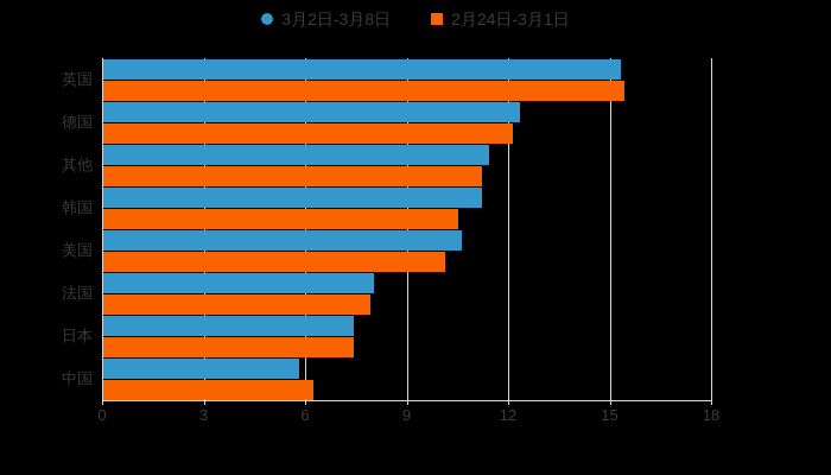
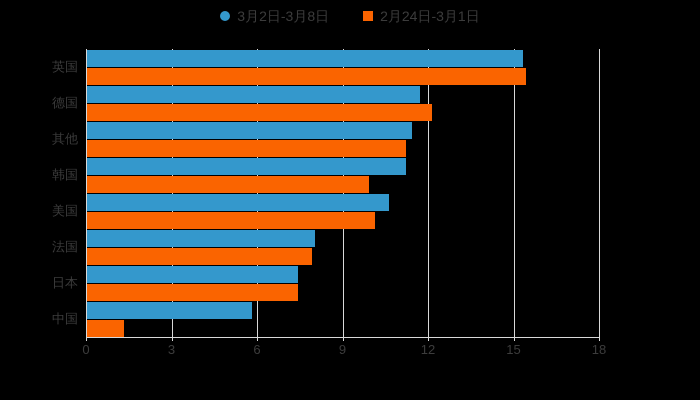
3月2日-3月8日/德国: 12.3 -> 11.7
2月24日-3月1日/韩国: 10.5 -> 9.9
2月24日-3月1日/中国: 6.2 -> 1.3
